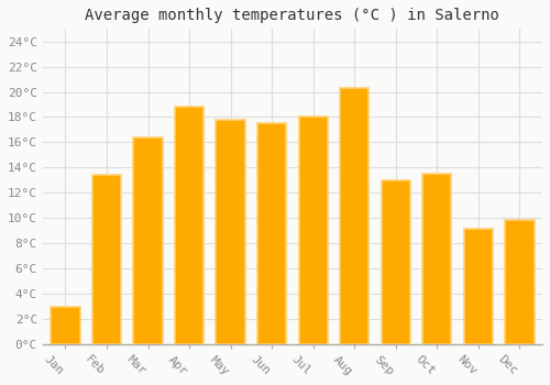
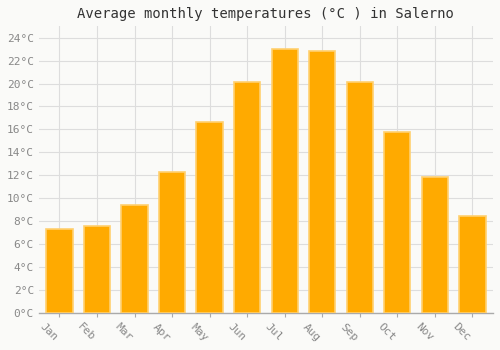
Jan: 2.9°C -> 7.3°C
Feb: 13.4°C -> 7.6°C
Mar: 16.4°C -> 9.4°C
Apr: 18.8°C -> 12.3°C
May: 17.8°C -> 16.6°C
Jun: 17.5°C -> 20.1°C
Jul: 18.0°C -> 23.0°C
Aug: 20.3°C -> 22.8°C
Sep: 13.0°C -> 20.1°C
Oct: 13.5°C -> 15.8°C
Nov: 9.1°C -> 11.8°C
Dec: 9.8°C -> 8.4°C
